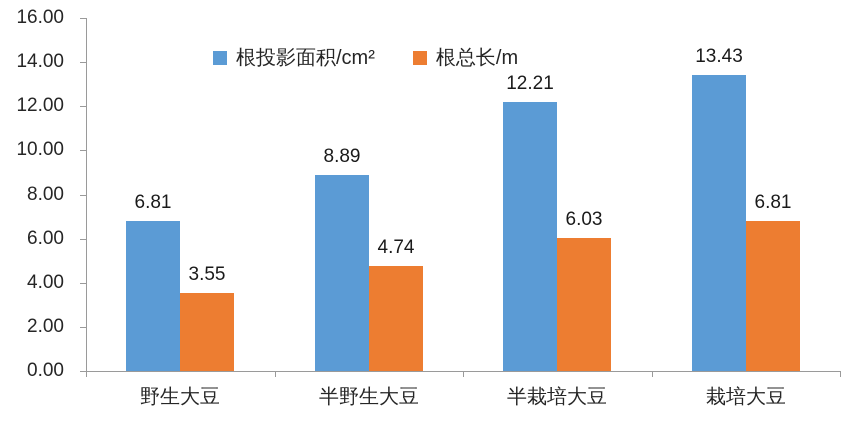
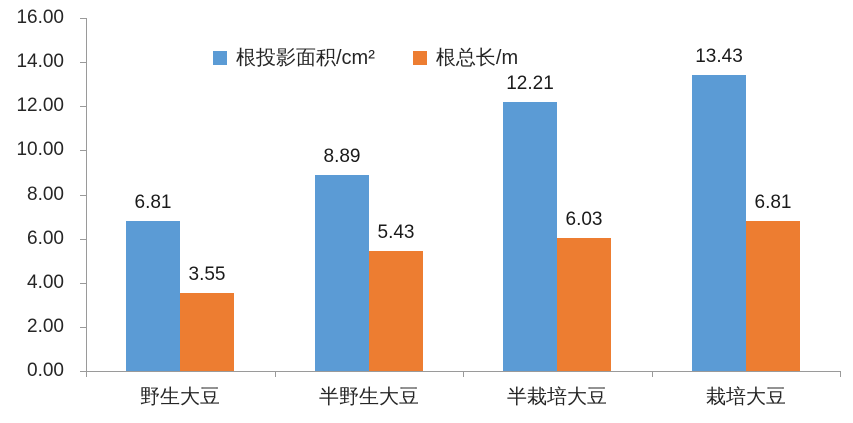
根总长/m/半野生大豆: 4.74 -> 5.43
